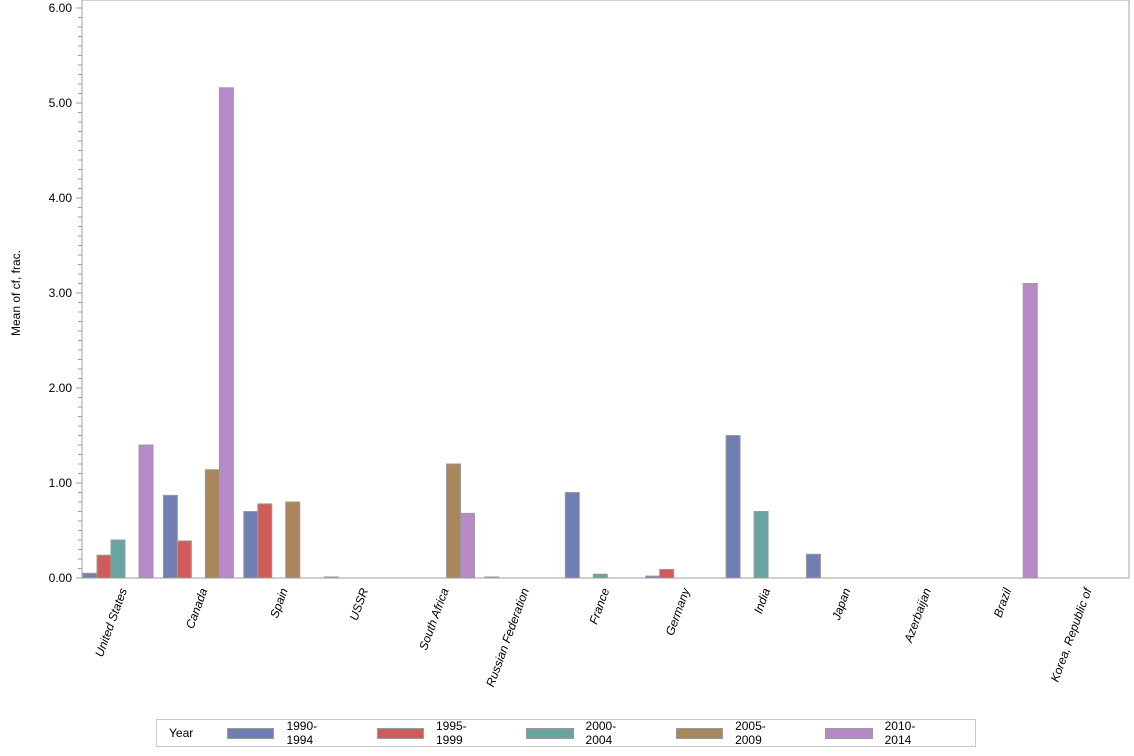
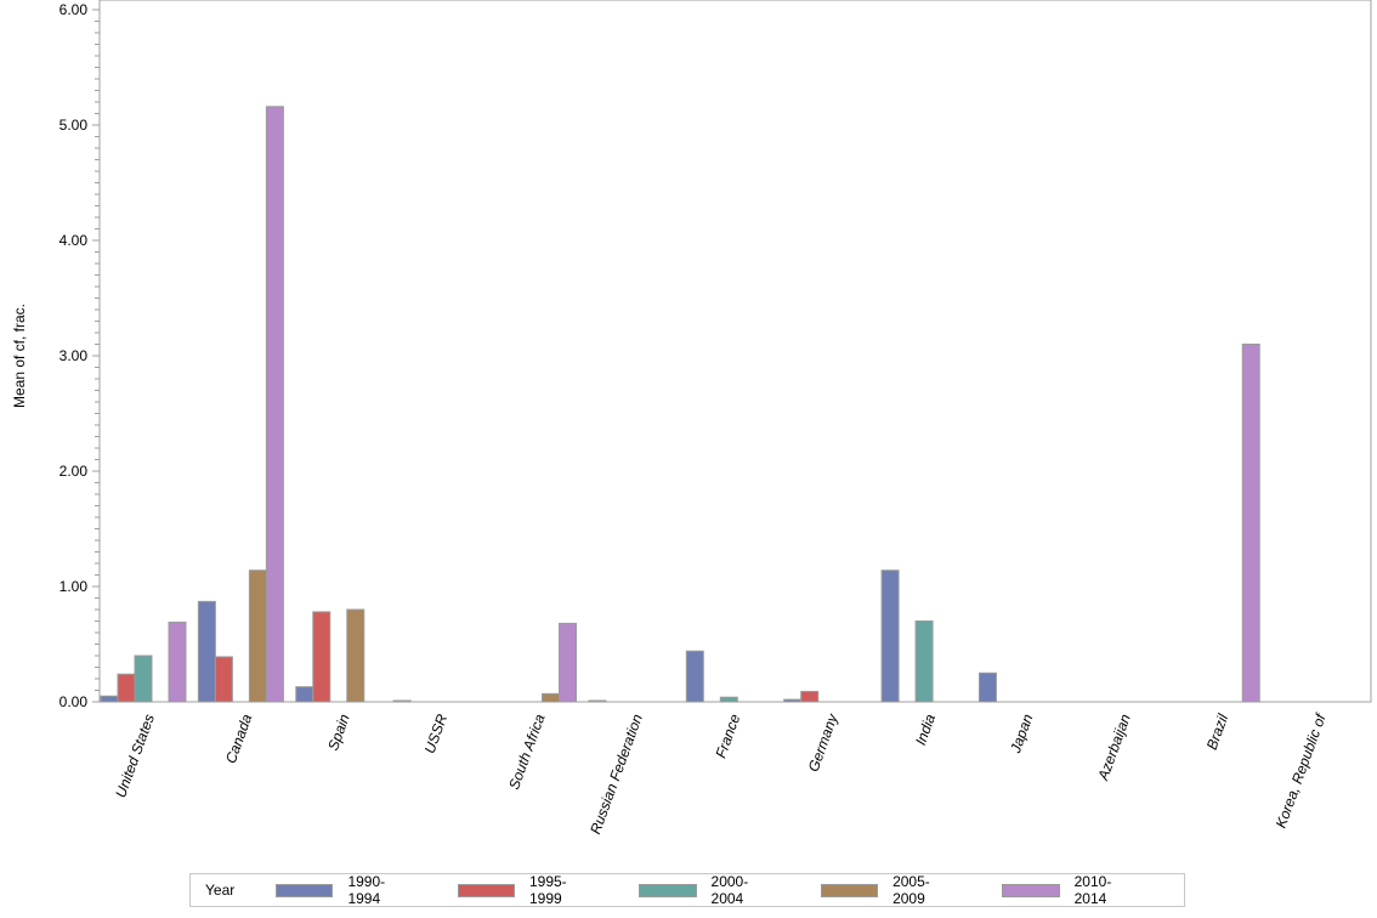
2010-2014/United States: 1.4 -> 0.7
1990-1994/Spain: 0.7 -> 0.1
2005-2009/South Africa: 1.2 -> 0.1
1990-1994/France: 0.9 -> 0.4
1990-1994/India: 1.5 -> 1.1
